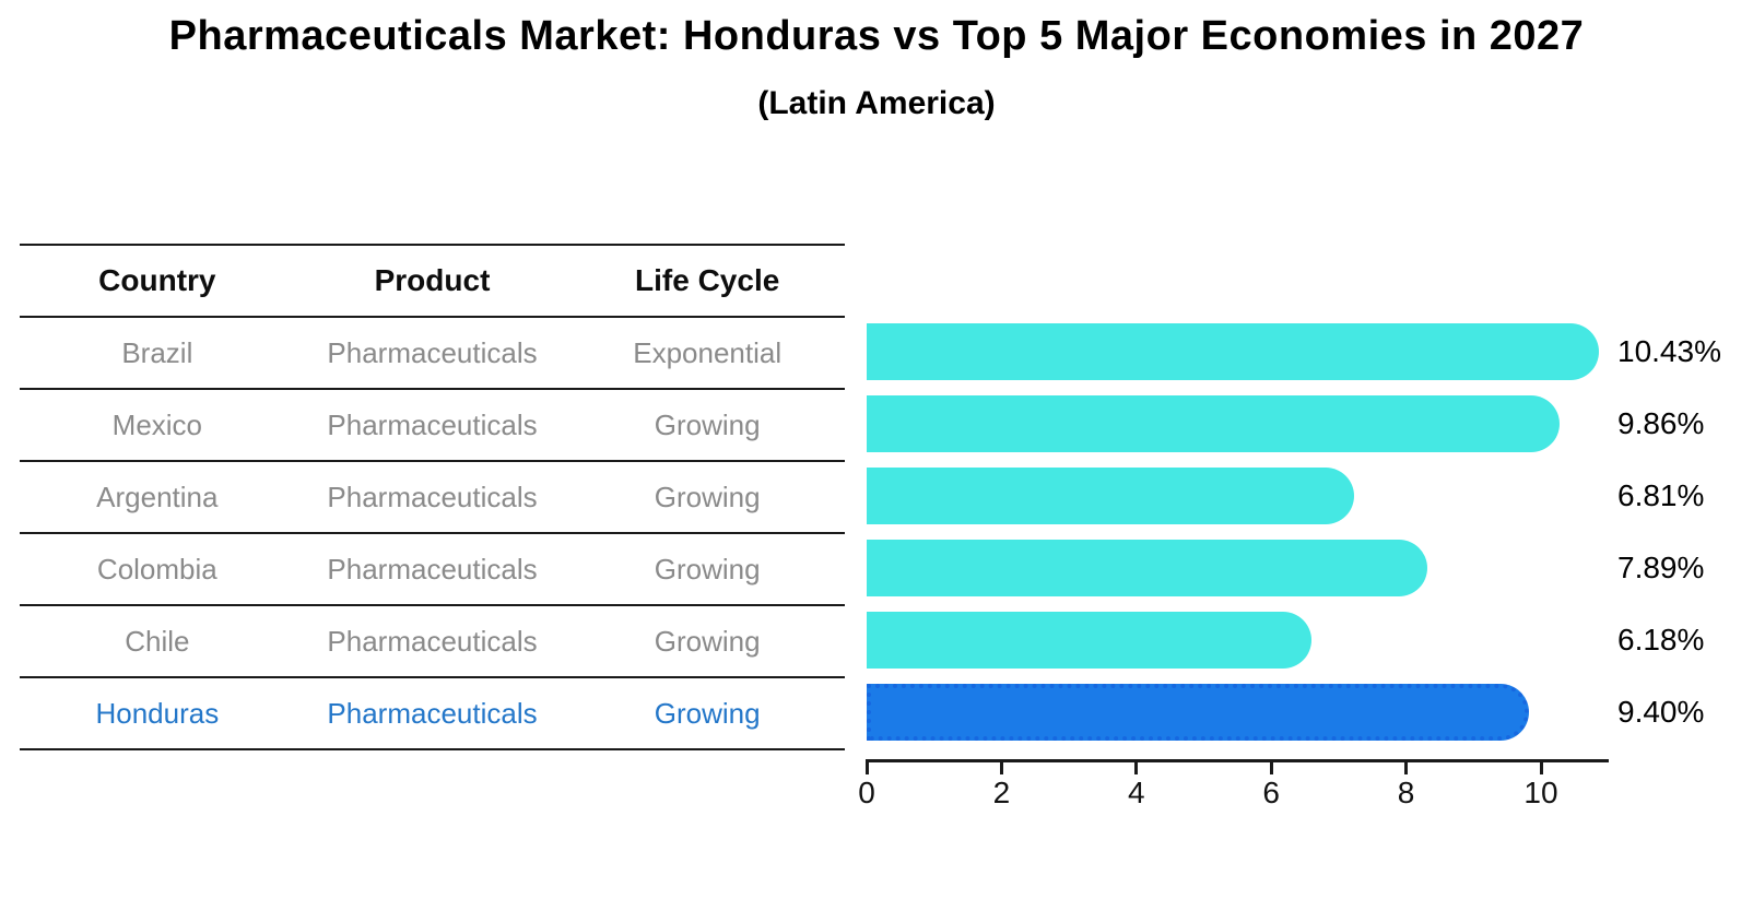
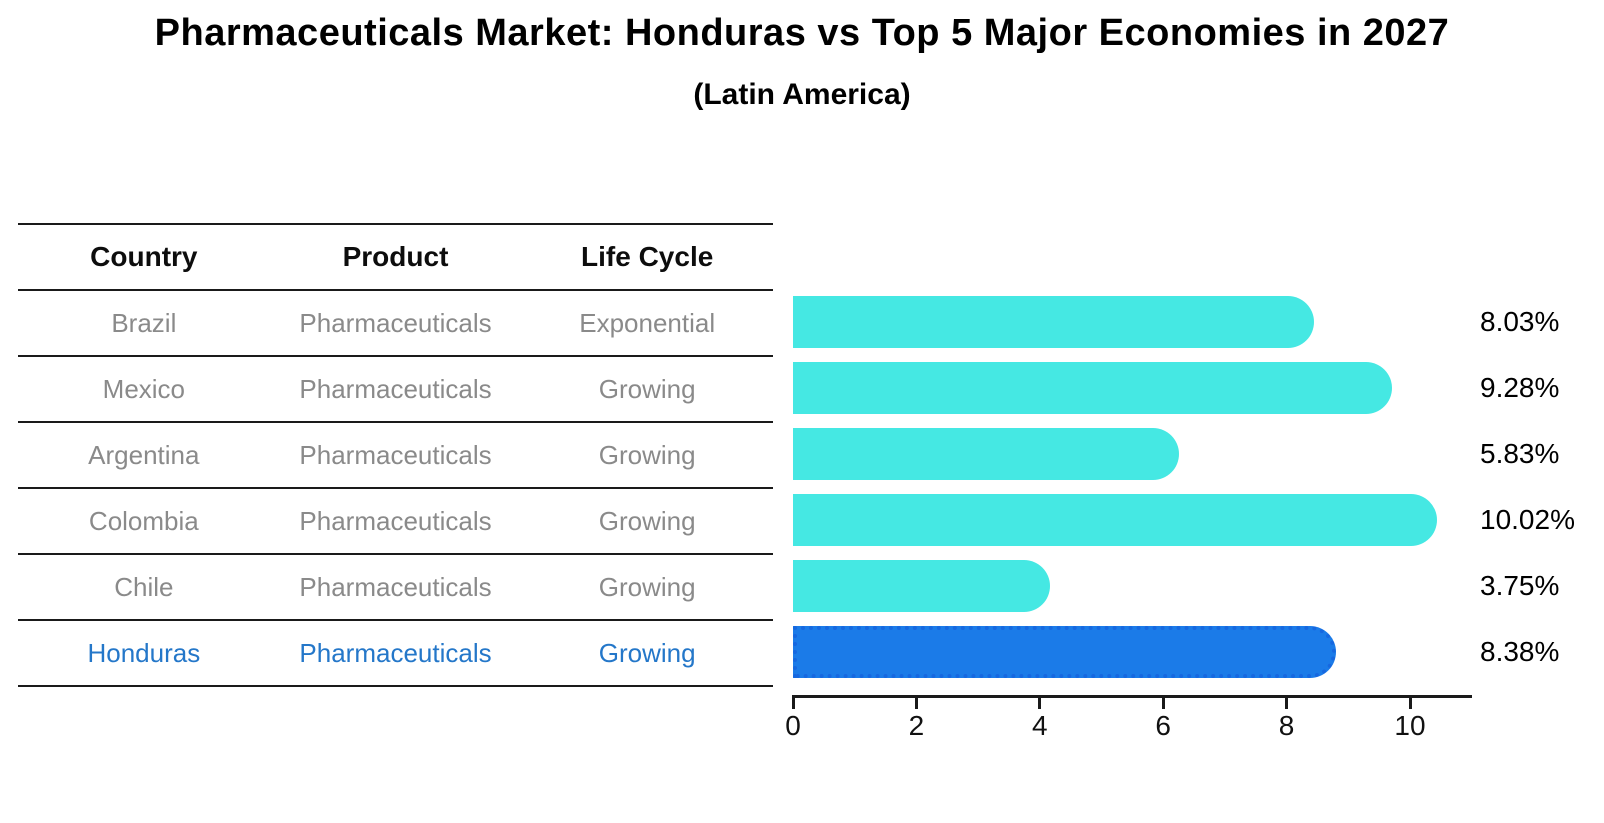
Brazil: 10.43% -> 8.03%
Mexico: 9.86% -> 9.28%
Argentina: 6.81% -> 5.83%
Colombia: 7.89% -> 10.02%
Chile: 6.18% -> 3.75%
Honduras: 9.40% -> 8.38%
